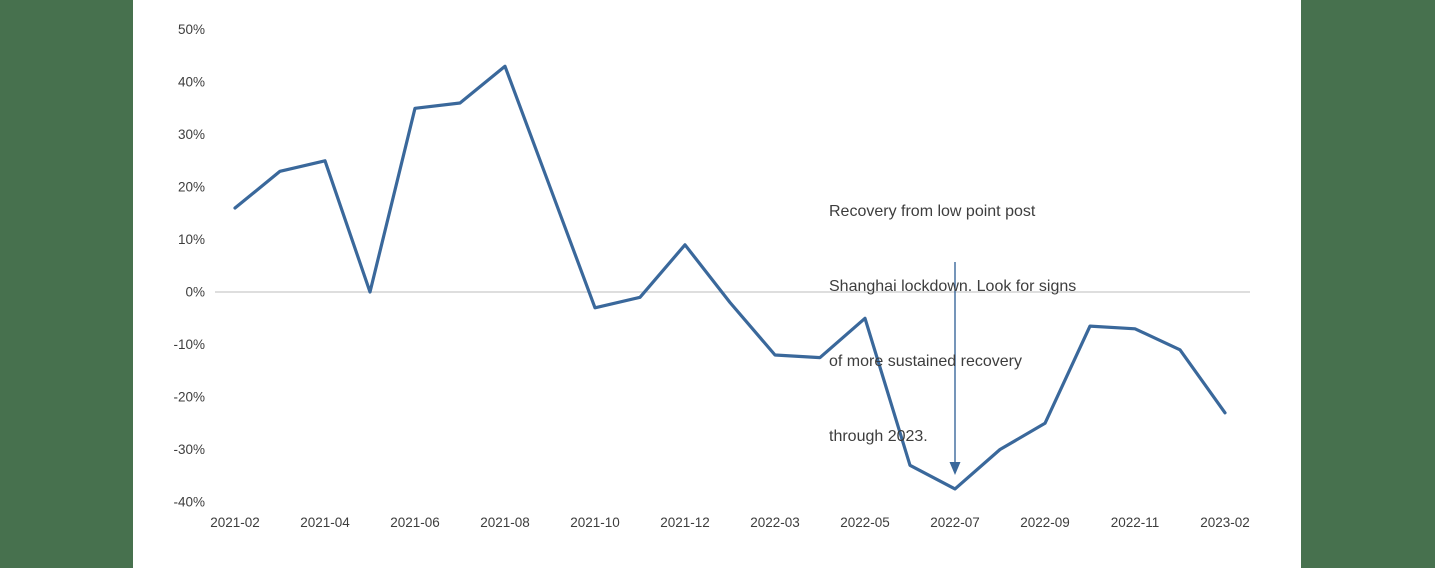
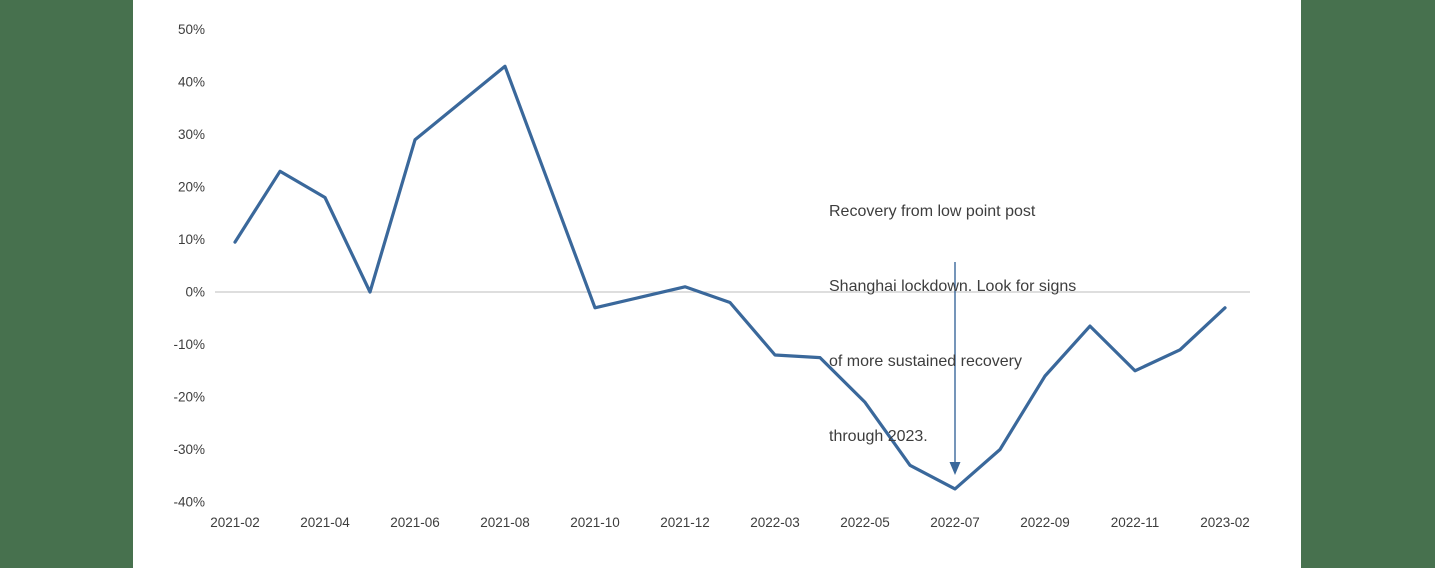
2021-02: 16% -> 10%
2021-04: 25% -> 18%
2021-06: 35% -> 29%
2021-12: 9% -> 1%
2022-05: -5% -> -21%
2022-09: -25% -> -16%
2022-11: -7% -> -15%
2023-02: -23% -> -3%
